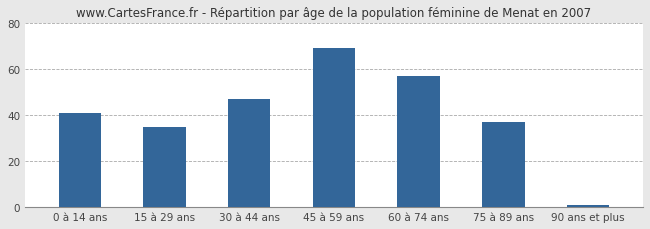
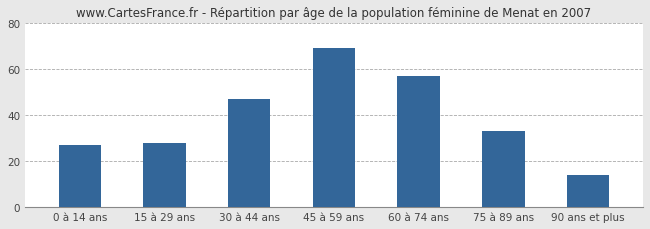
0 à 14 ans: 41 -> 27
15 à 29 ans: 35 -> 28
75 à 89 ans: 37 -> 33
90 ans et plus: 1 -> 14
